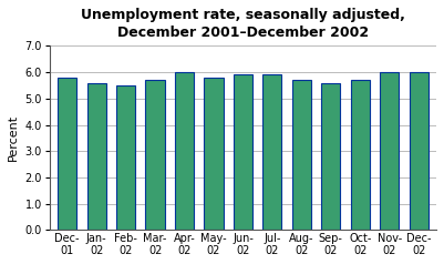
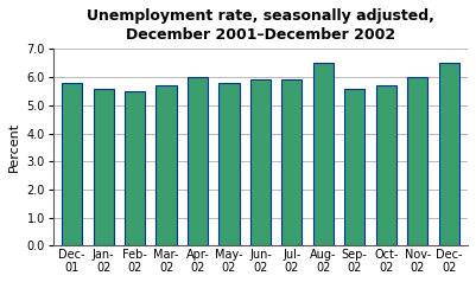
Aug- 02: 5.7 -> 6.5
Dec- 02: 6.0 -> 6.5
